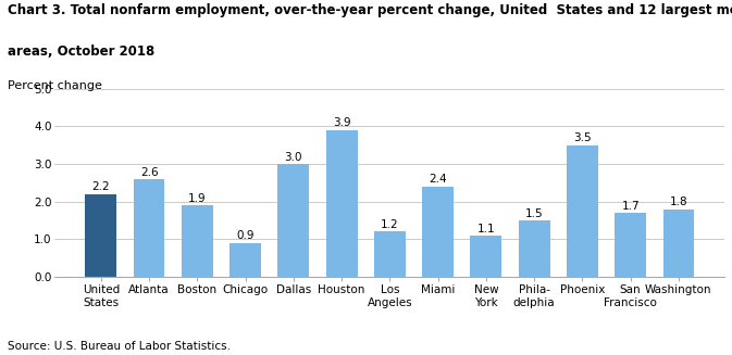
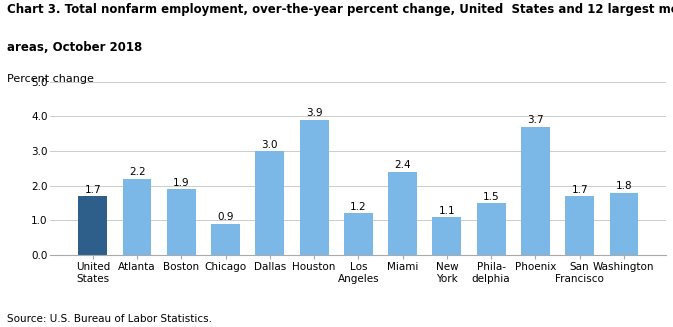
United States: 2.2 -> 1.7
Atlanta: 2.6 -> 2.2
Phoenix: 3.5 -> 3.7
